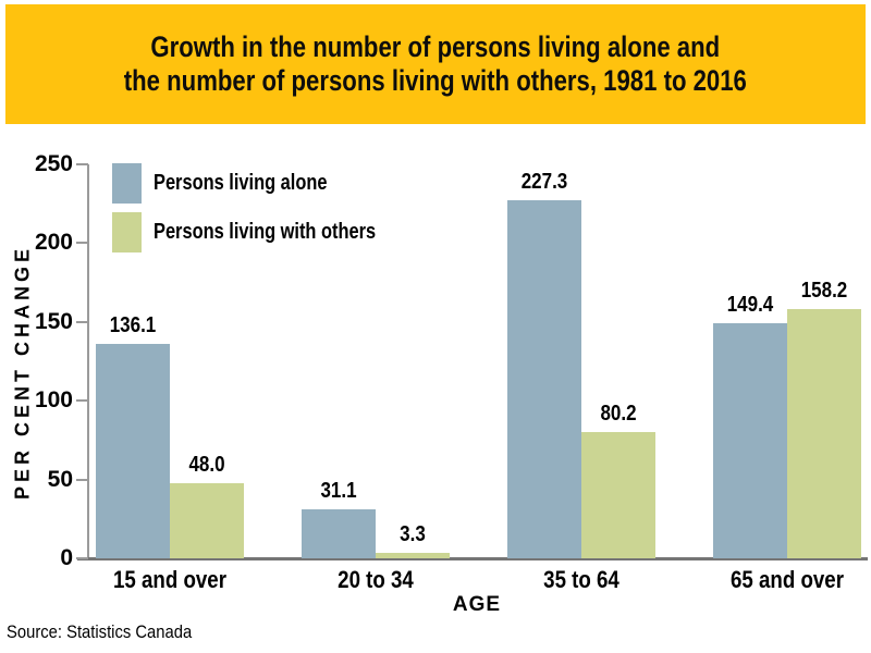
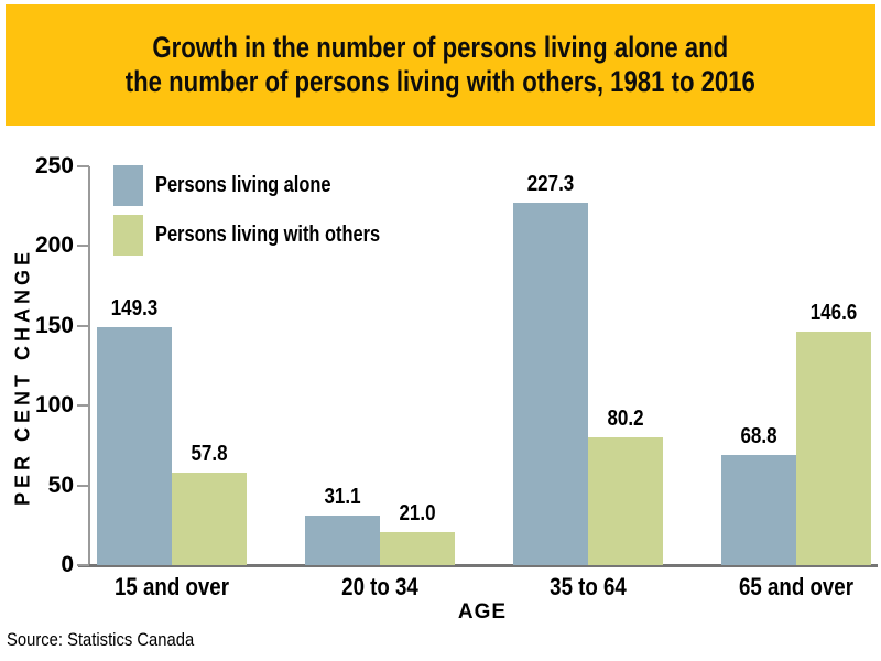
Persons living alone/15 and over: 136.1 -> 149.3
Persons living with others/15 and over: 48.0 -> 57.8
Persons living with others/20 to 34: 3.3 -> 21.0
Persons living alone/65 and over: 149.4 -> 68.8
Persons living with others/65 and over: 158.2 -> 146.6
